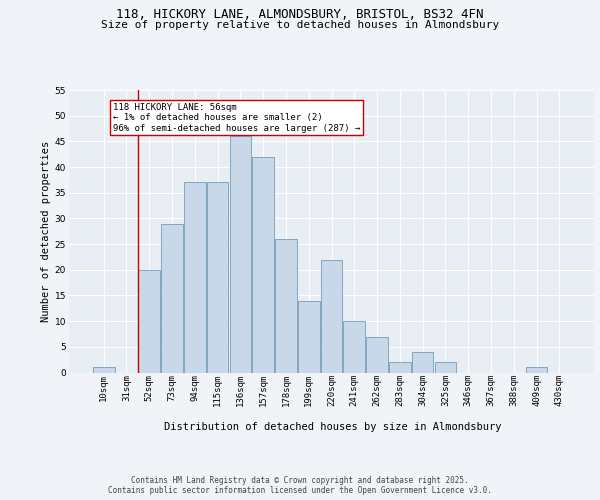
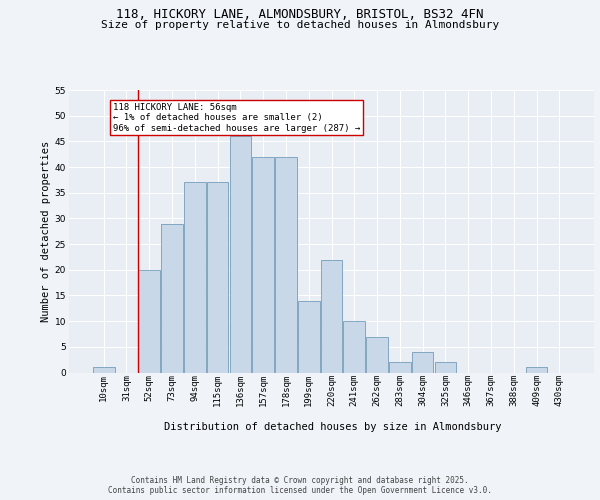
178sqm: 26 -> 42
